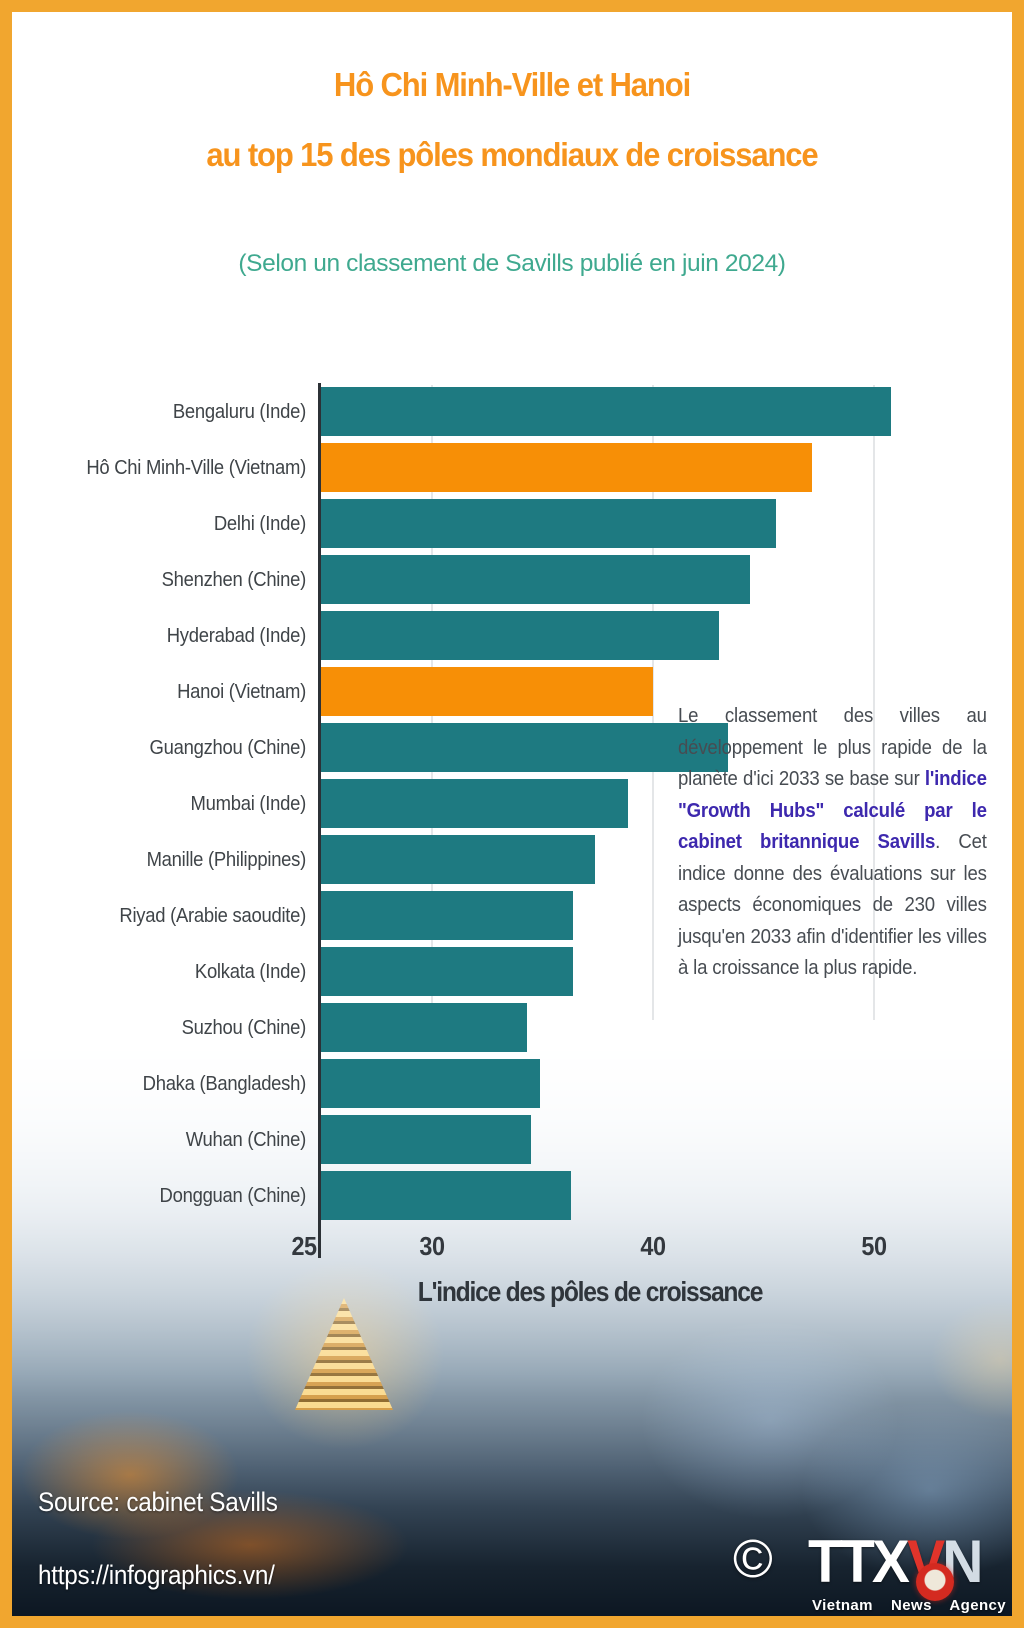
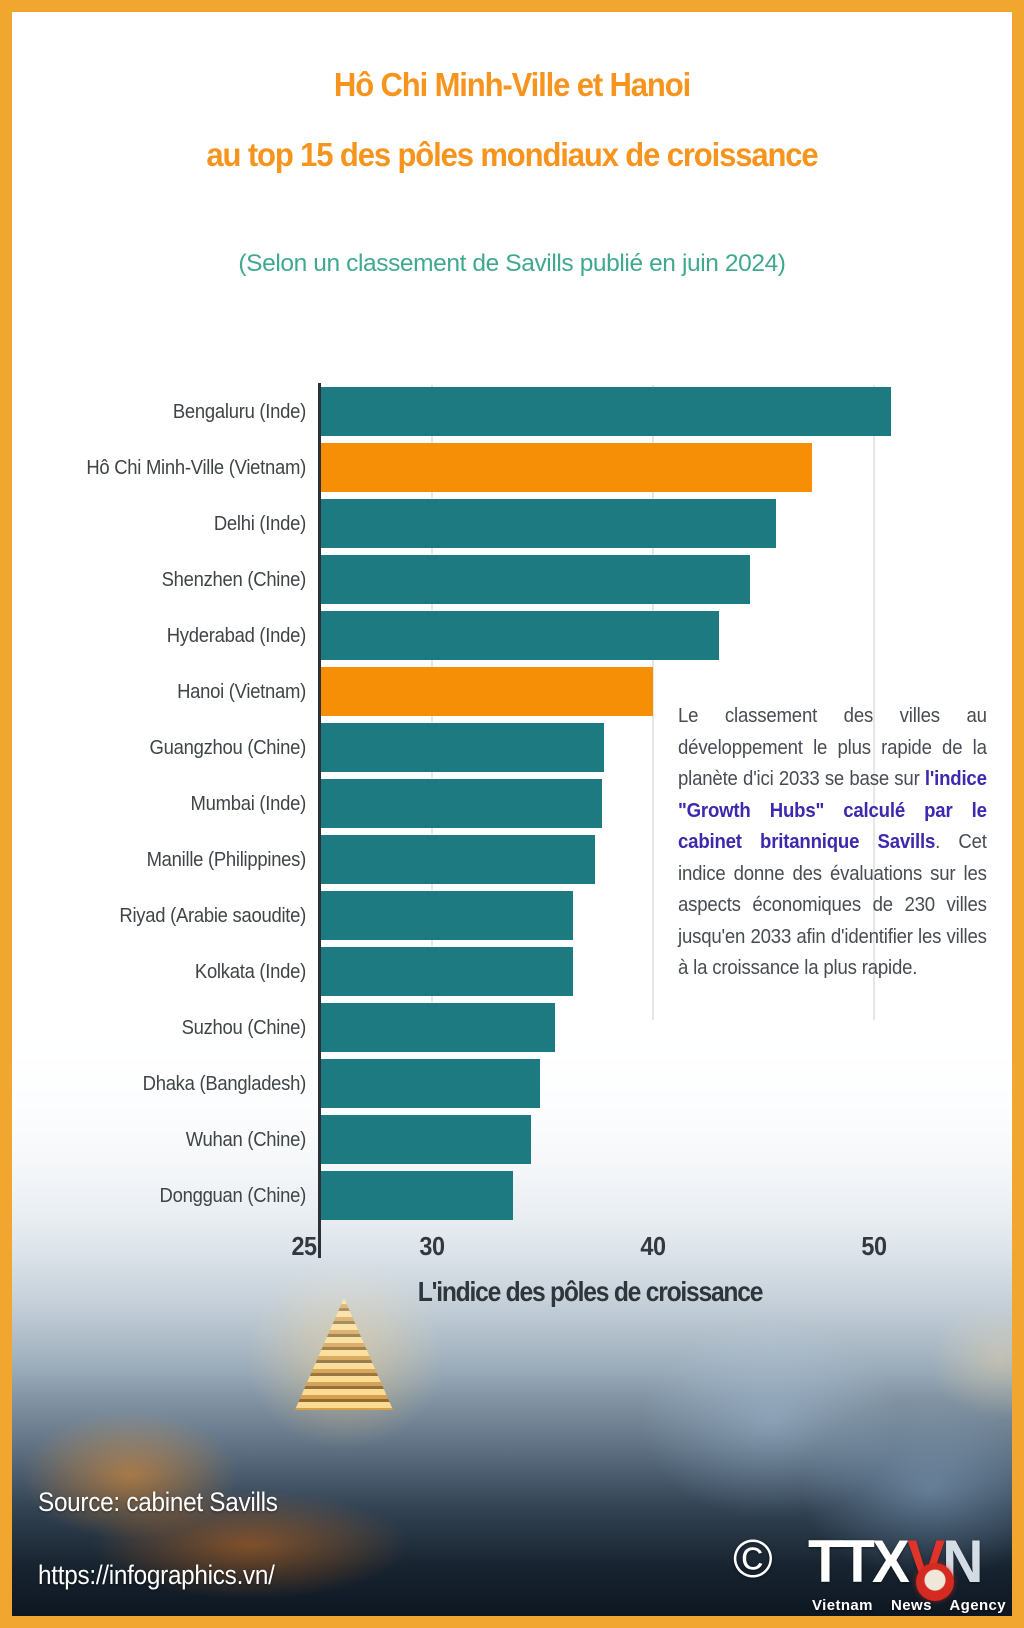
Guangzhou (Chine): 43.4 -> 37.8
Mumbai (Inde): 38.9 -> 37.7
Suzhou (Chine): 34.3 -> 35.6
Dongguan (Chine): 36.3 -> 33.7
